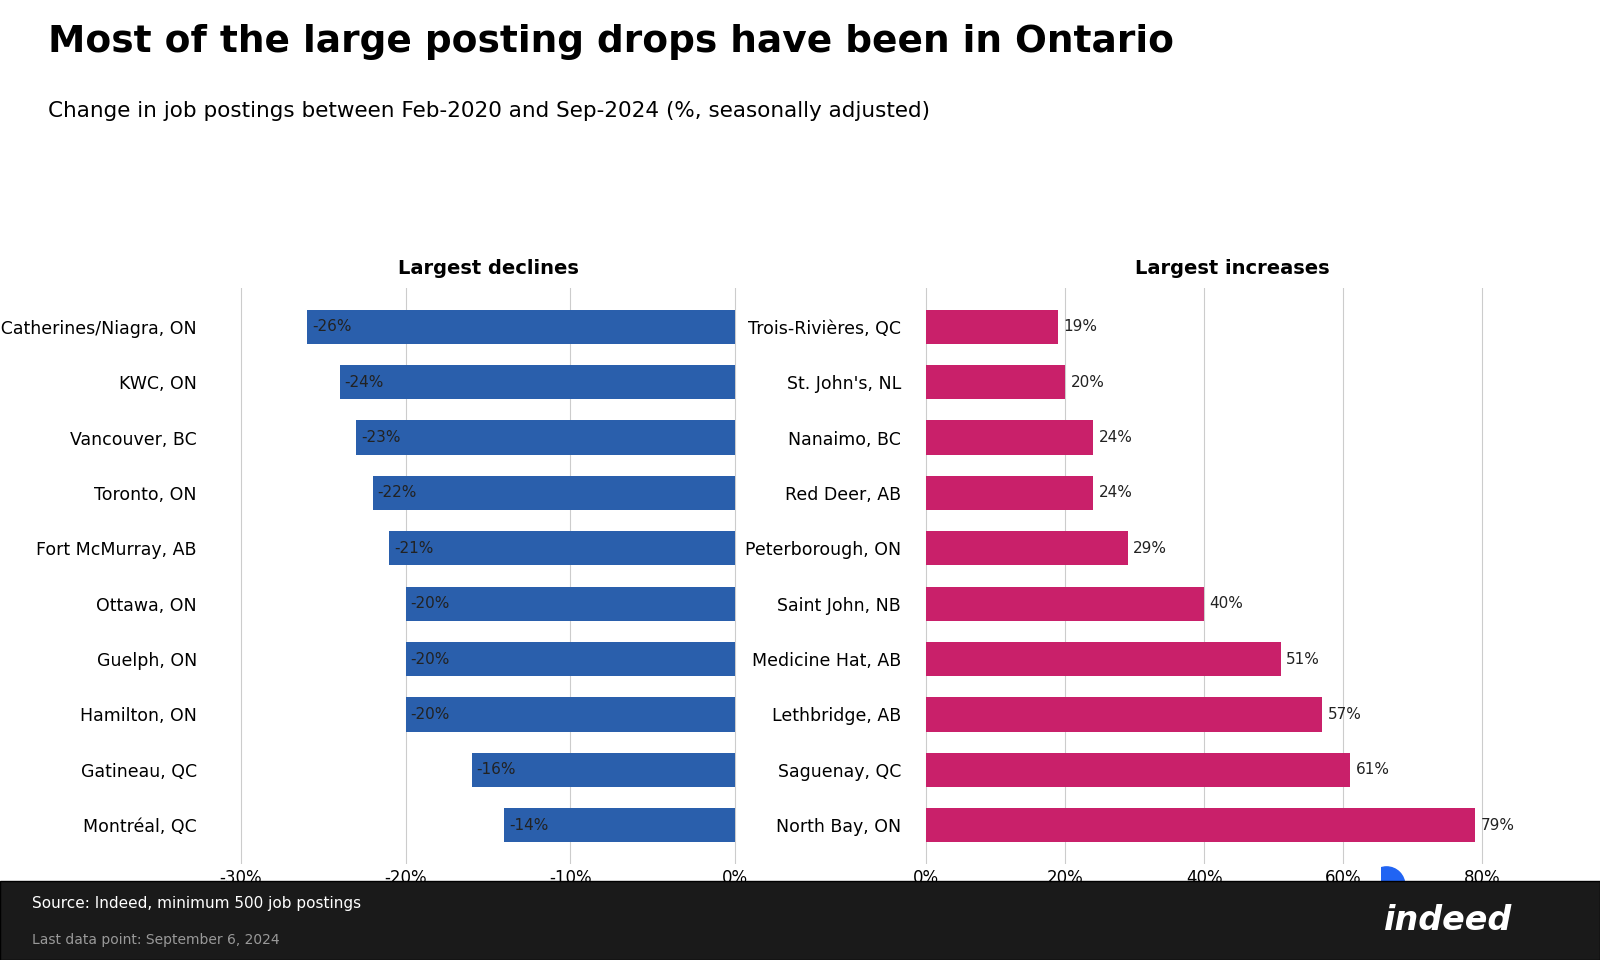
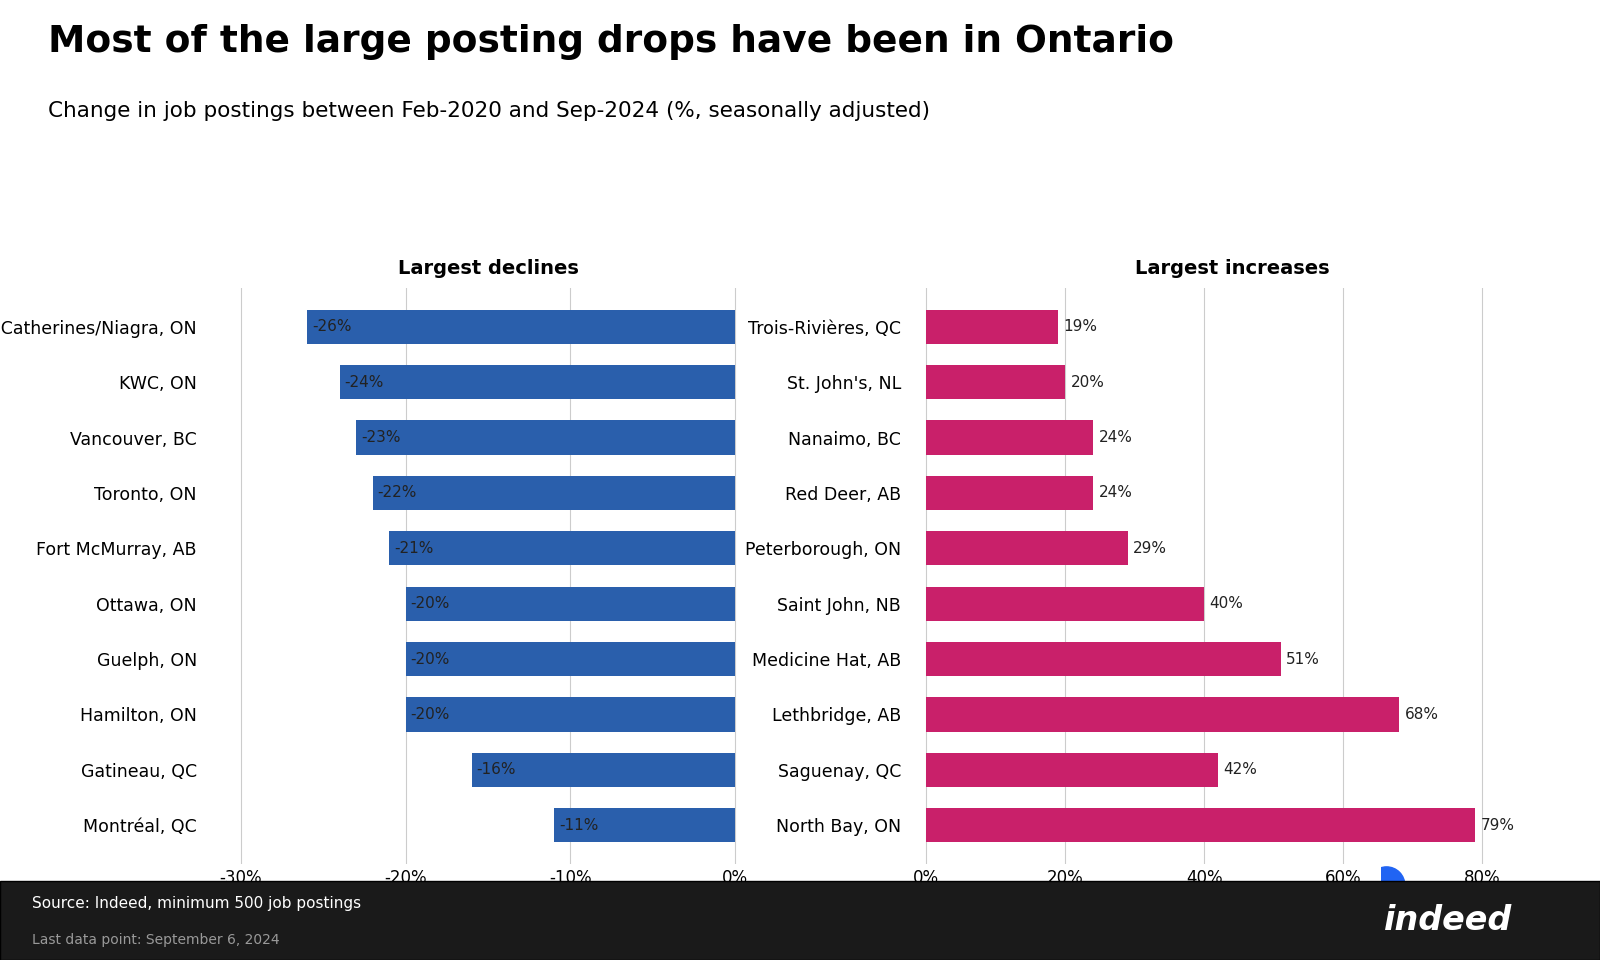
Largest declines/Montréal, QC: -14% -> -11%
Largest increases/Lethbridge, AB: 57% -> 68%
Largest increases/Saguenay, QC: 61% -> 42%
